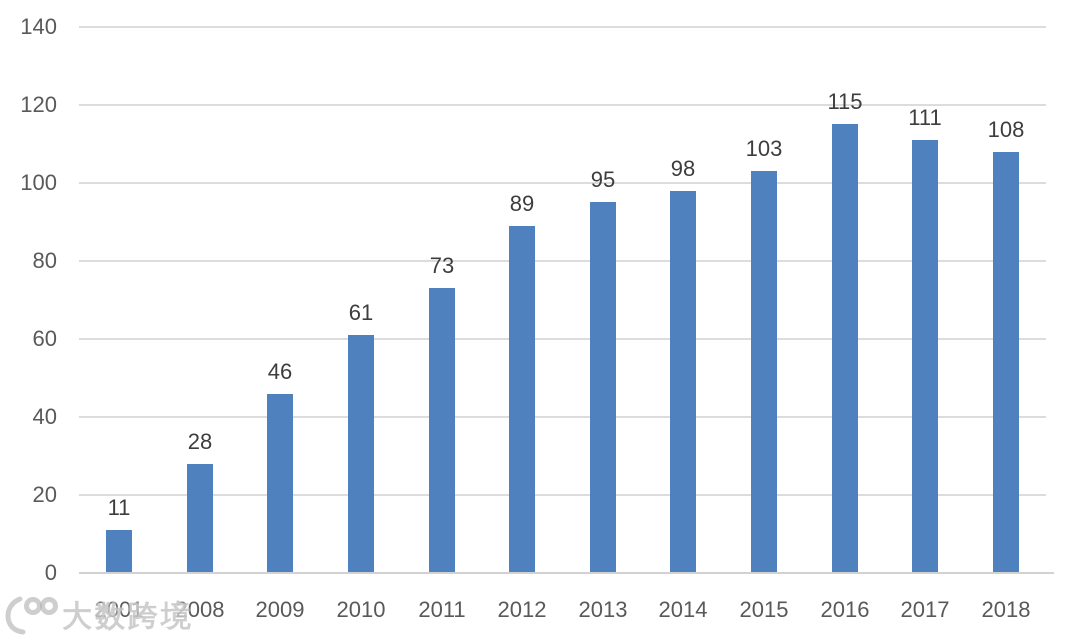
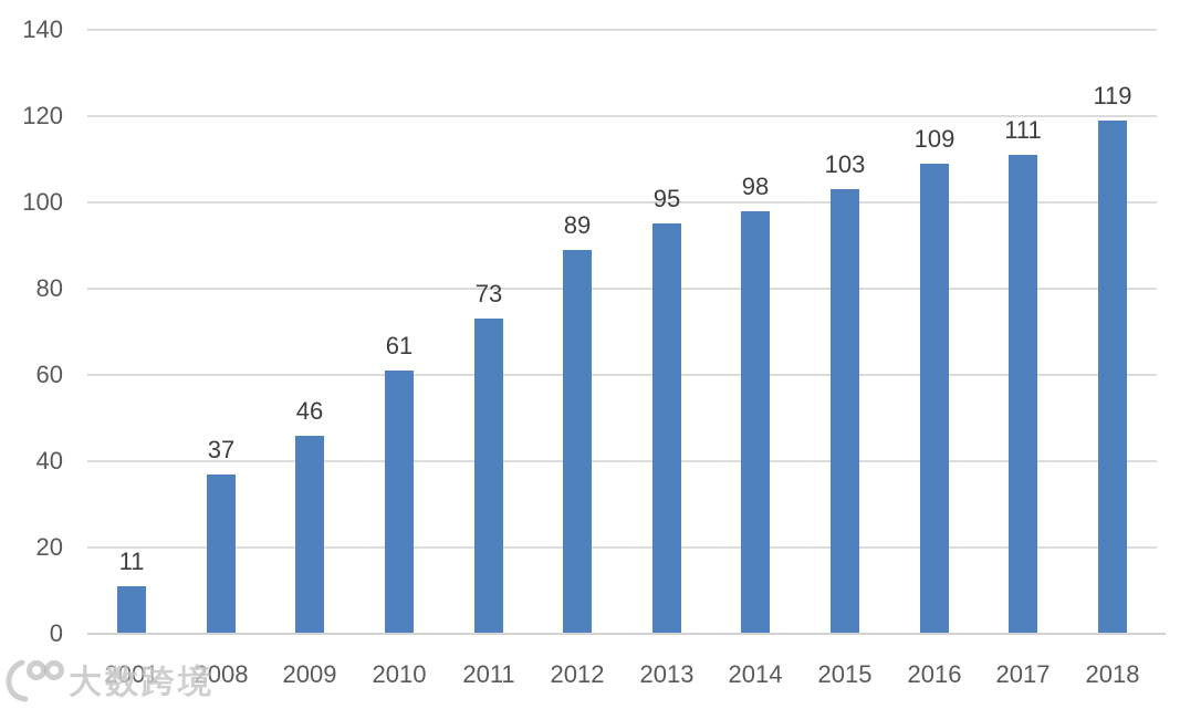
2008: 28 -> 37
2016: 115 -> 109
2018: 108 -> 119
